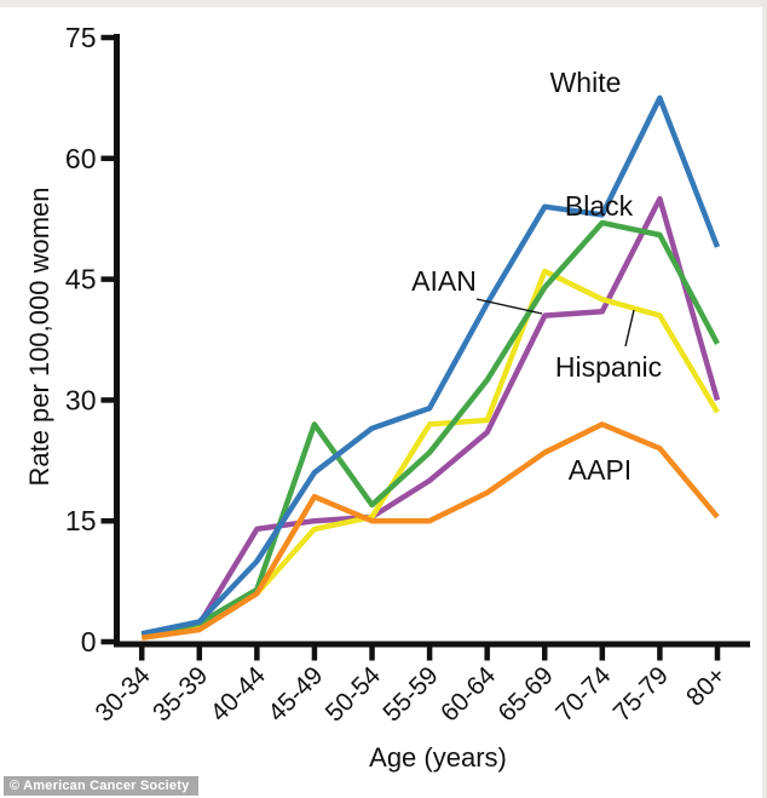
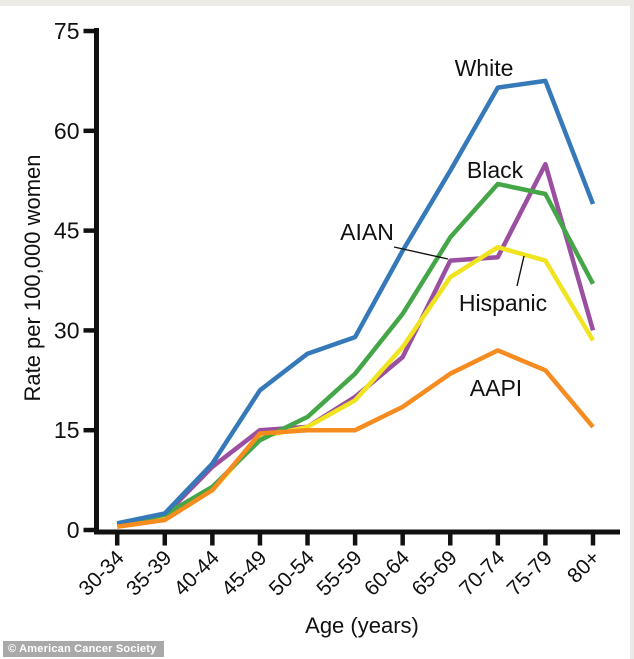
AIAN/40-44: 14 -> 10
Black/45-49: 27 -> 14
AAPI/45-49: 18 -> 14
Hispanic/55-59: 27 -> 20
Hispanic/65-69: 46 -> 38
White/70-74: 53 -> 66
